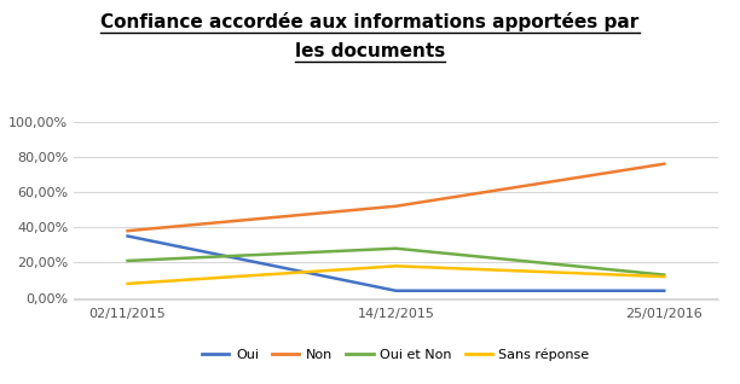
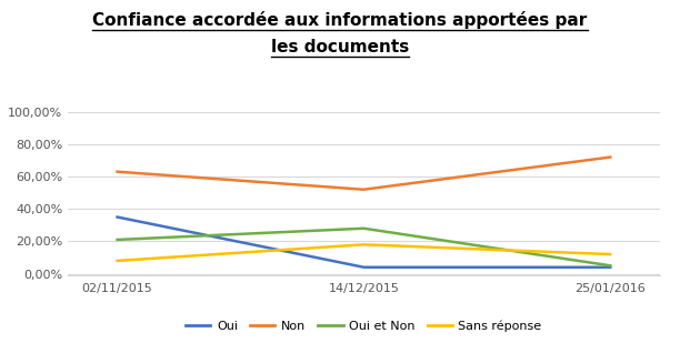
Non/02/11/2015: 38% -> 63%
Non/25/01/2016: 76% -> 72%
Oui et Non/25/01/2016: 13% -> 5%
